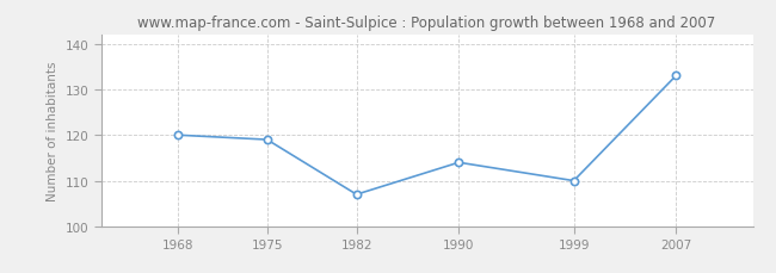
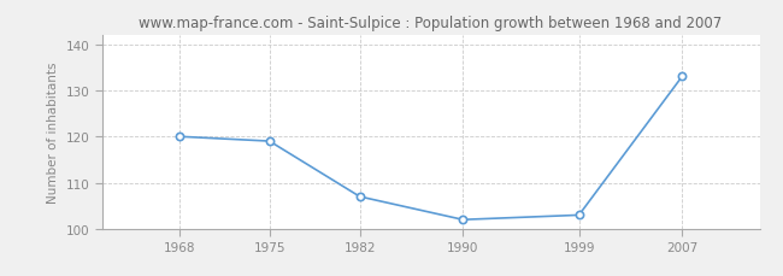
1990: 114 -> 102
1999: 110 -> 103
